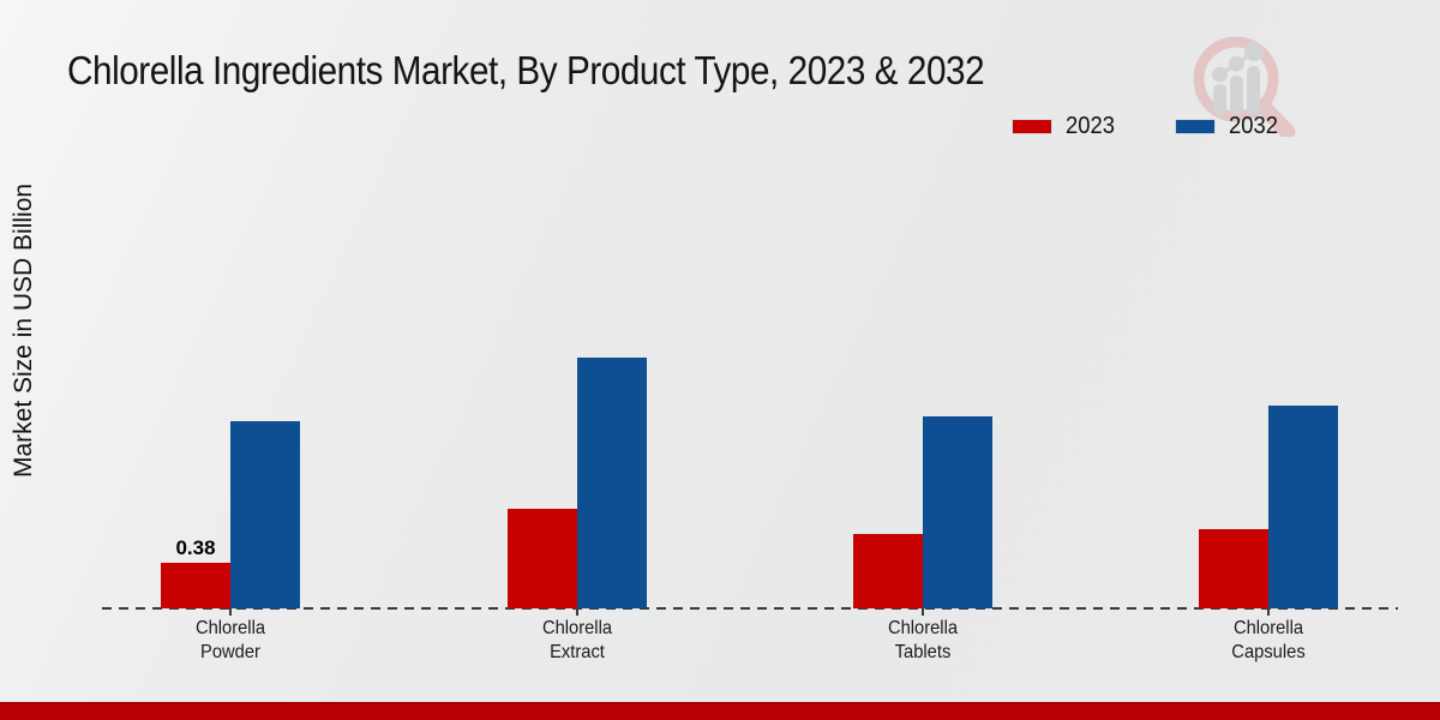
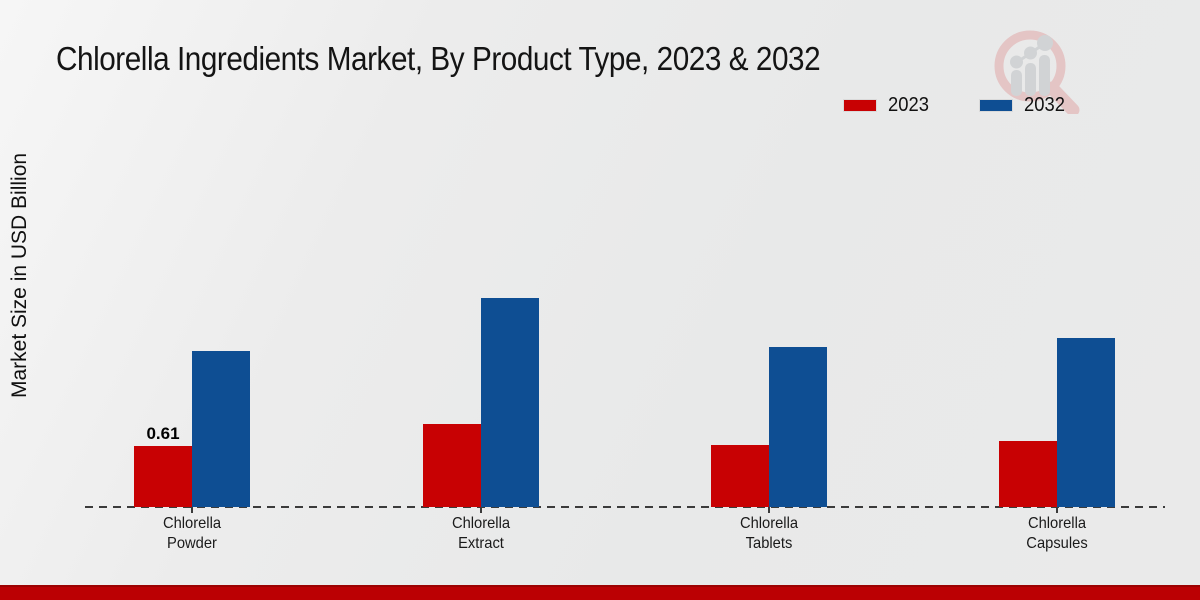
2023/Chlorella Powder: 0.38 -> 0.61
